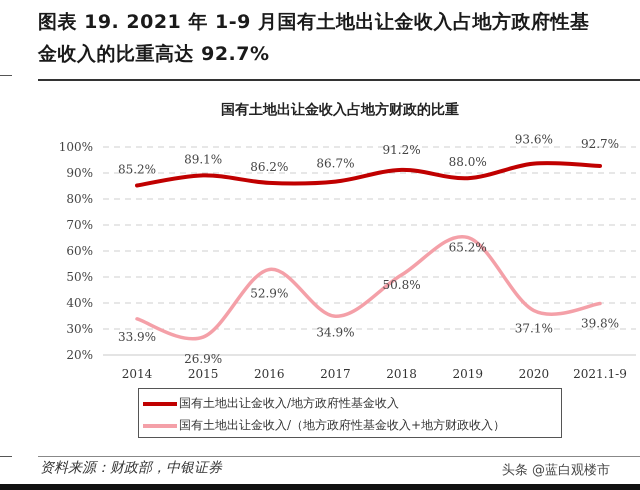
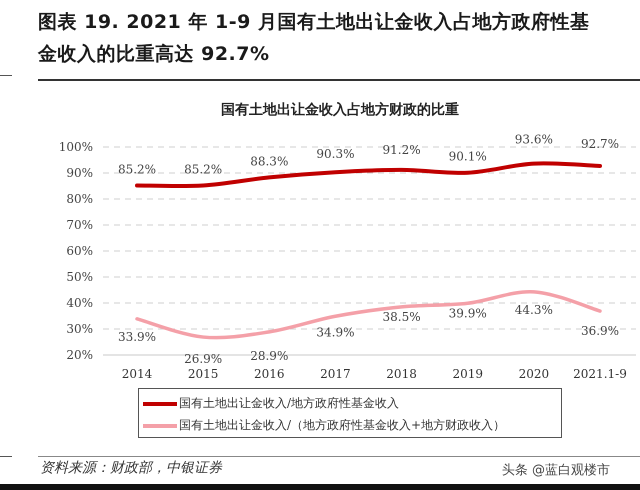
国有土地出让金收入/地方政府性基金收入/2015: 89.1% -> 85.2%
国有土地出让金收入/地方政府性基金收入/2016: 86.2% -> 88.3%
国有土地出让金收入/（地方政府性基金收入+地方财政收入）/2016: 52.9% -> 28.9%
国有土地出让金收入/地方政府性基金收入/2017: 86.7% -> 90.3%
国有土地出让金收入/（地方政府性基金收入+地方财政收入）/2018: 50.8% -> 38.5%
国有土地出让金收入/地方政府性基金收入/2019: 88.0% -> 90.1%
国有土地出让金收入/（地方政府性基金收入+地方财政收入）/2019: 65.2% -> 39.9%
国有土地出让金收入/（地方政府性基金收入+地方财政收入）/2020: 37.1% -> 44.3%
国有土地出让金收入/（地方政府性基金收入+地方财政收入）/2021.1-9: 39.8% -> 36.9%
